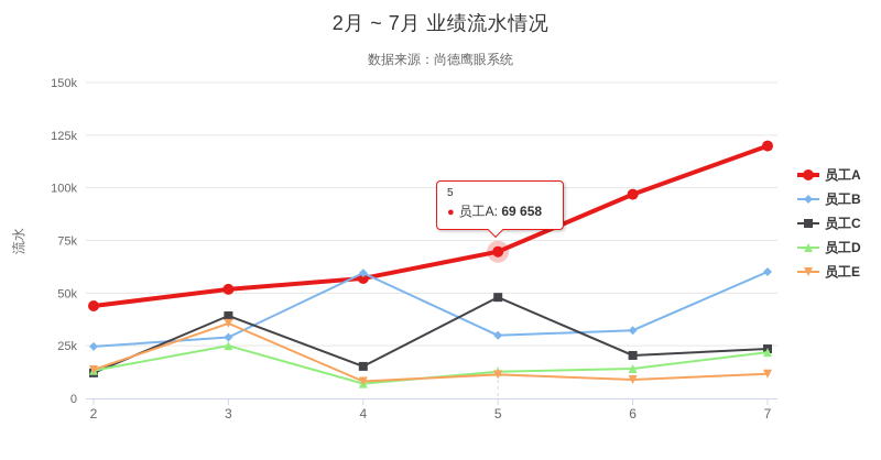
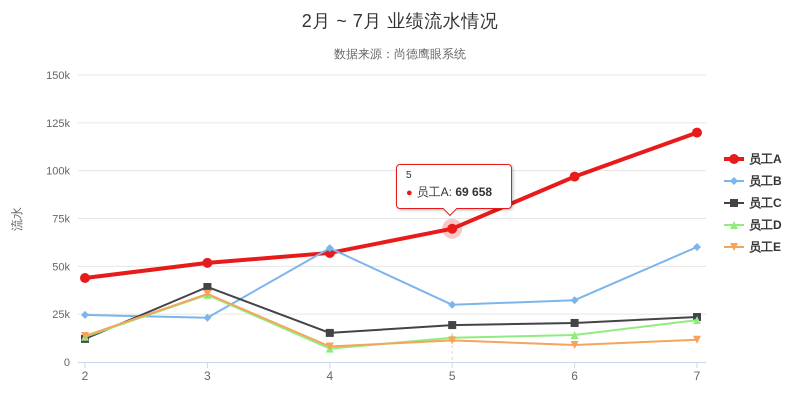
员工B/3: 29k -> 23k
员工D/3: 25k -> 35k
员工C/5: 48k -> 19k
